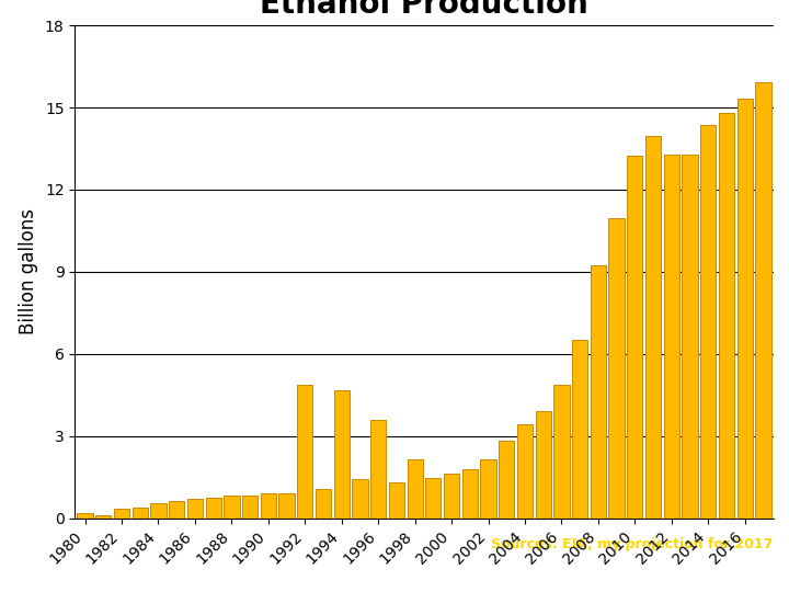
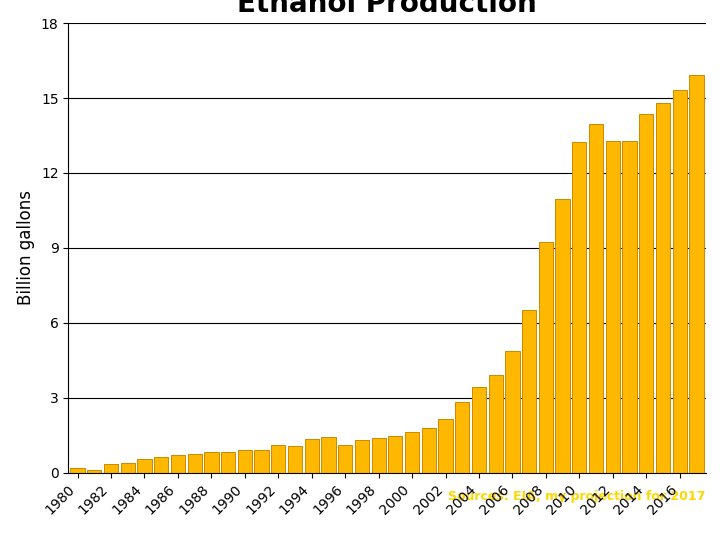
1992: 4.85 -> 1.10
1994: 4.65 -> 1.35
1996: 3.60 -> 1.12
1998: 2.15 -> 1.40
